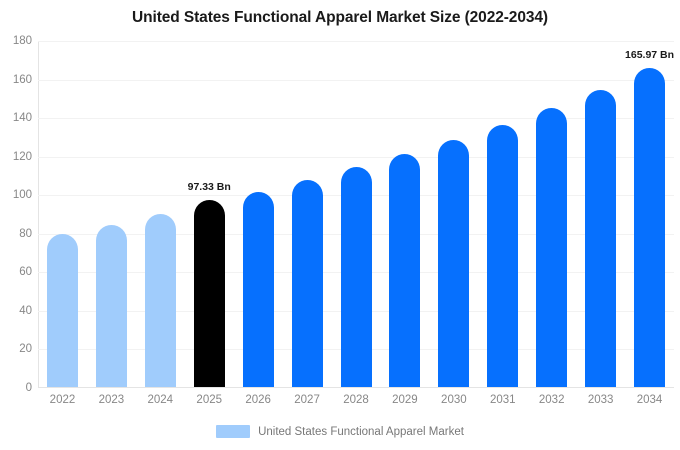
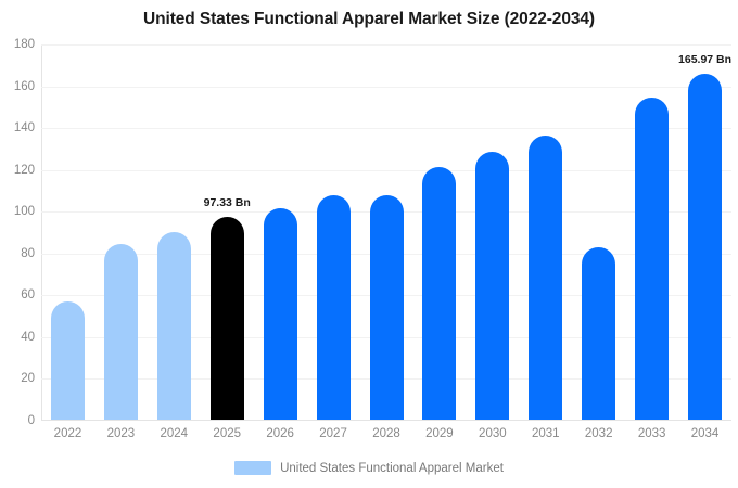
2022: 80 -> 57
2028: 115 -> 108
2032: 146 -> 83
